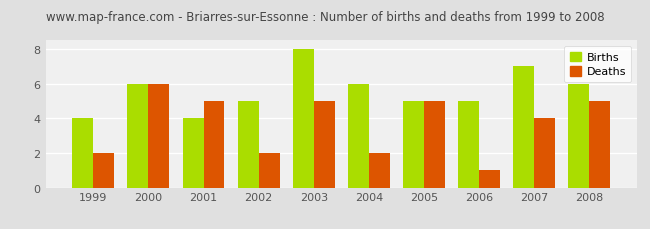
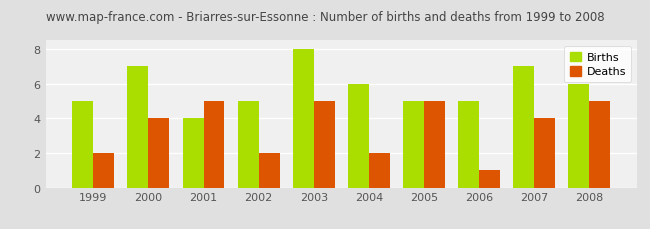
Births/1999: 4 -> 5
Births/2000: 6 -> 7
Deaths/2000: 6 -> 4
